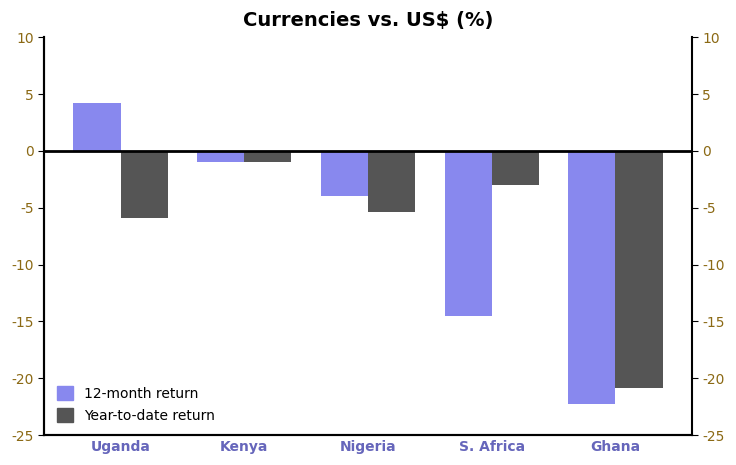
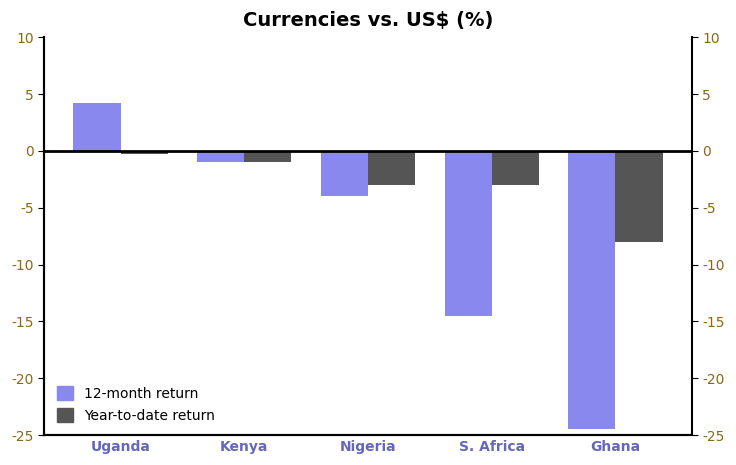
Year-to-date return/Uganda: -5.9 -> -0.3
Year-to-date return/Nigeria: -5.4 -> -3.0
12-month return/Ghana: -22.3 -> -24.5
Year-to-date return/Ghana: -20.9 -> -8.0
